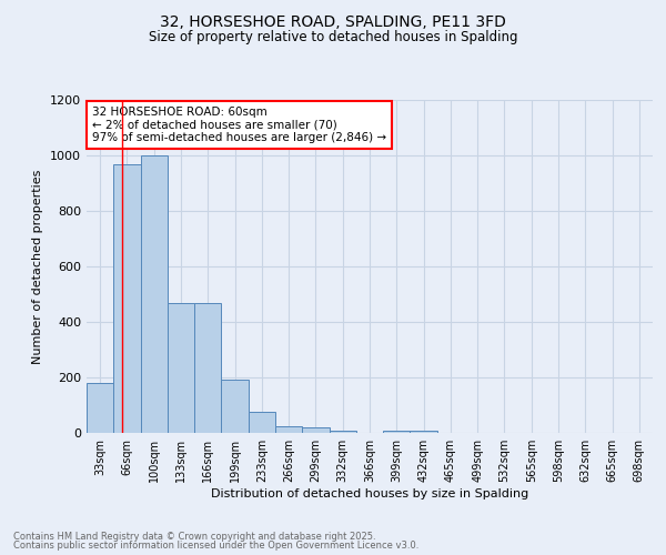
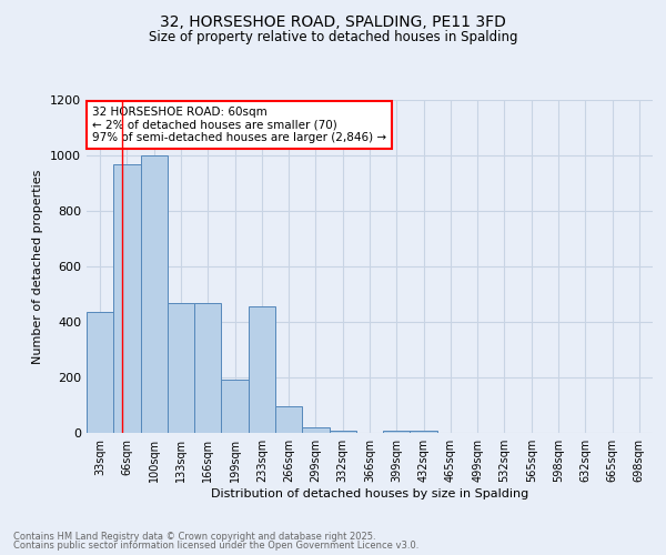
33sqm: 180 -> 435
233sqm: 75 -> 455
266sqm: 25 -> 95
